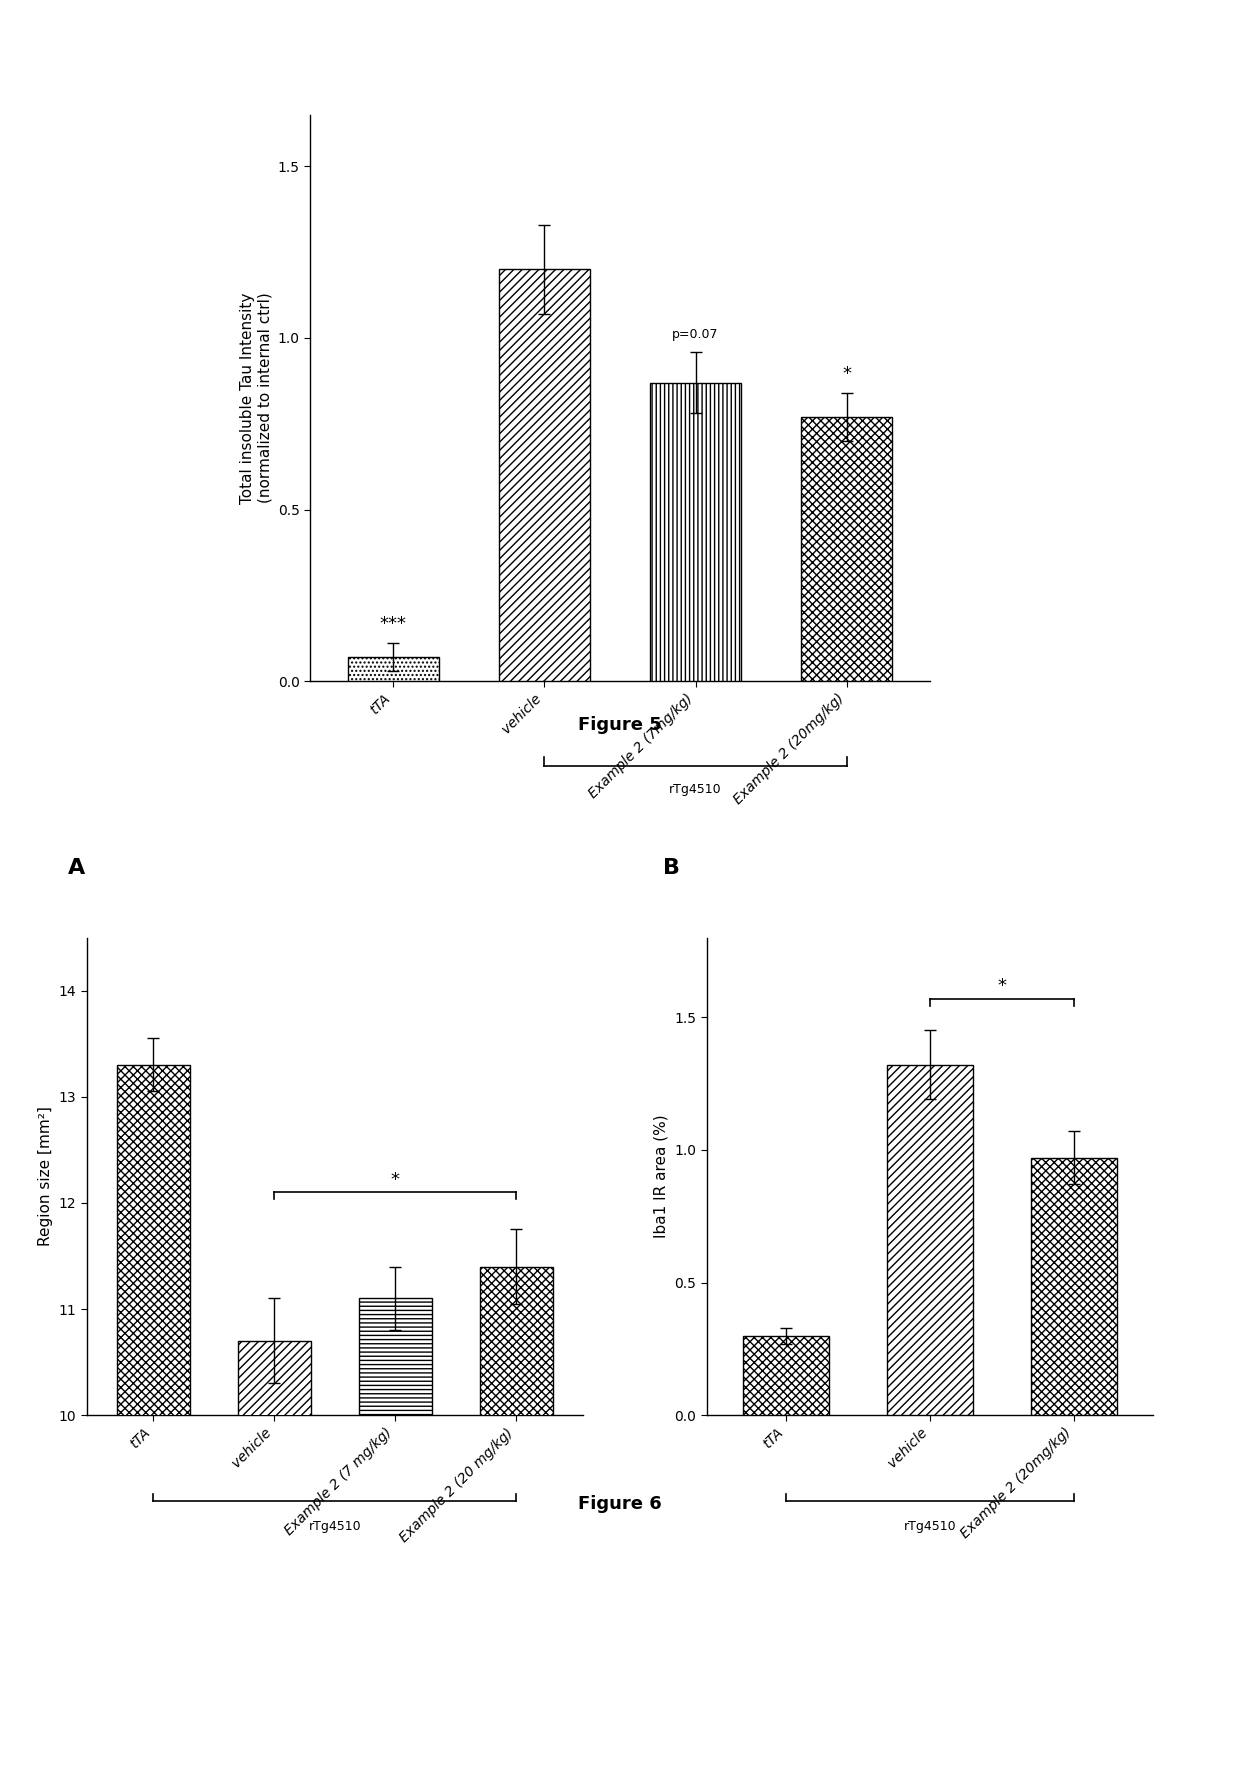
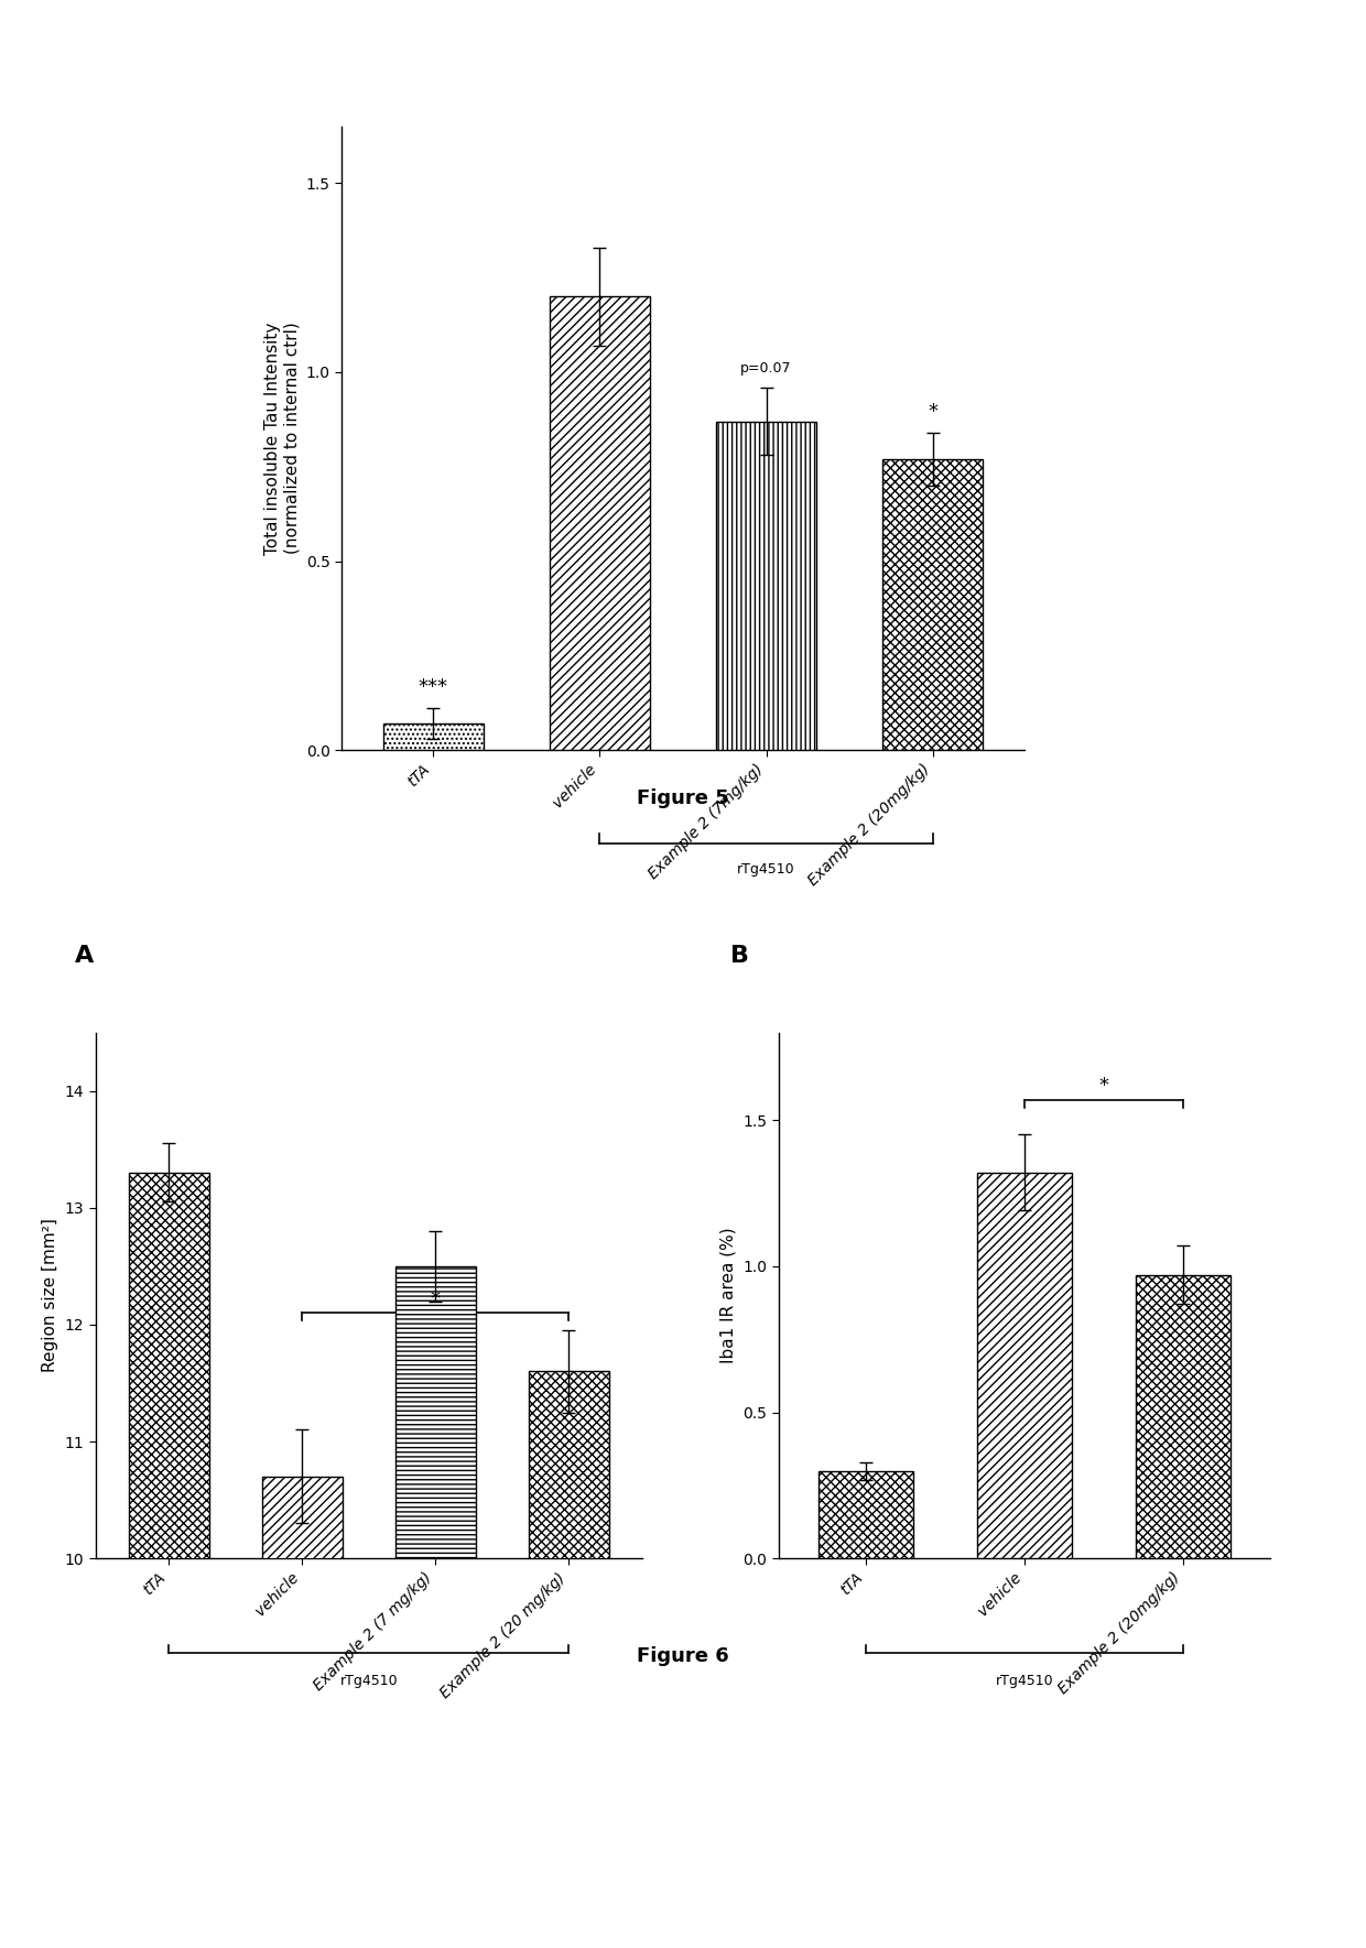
Example 2 (7 mg/kg): 11.1 -> 12.5
Example 2 (20 mg/kg): 11.4 -> 11.6
